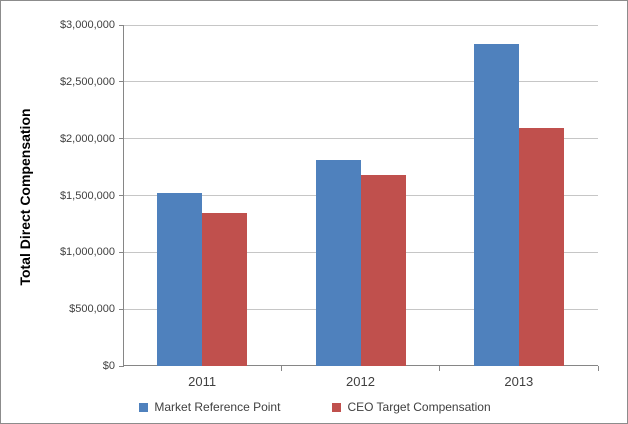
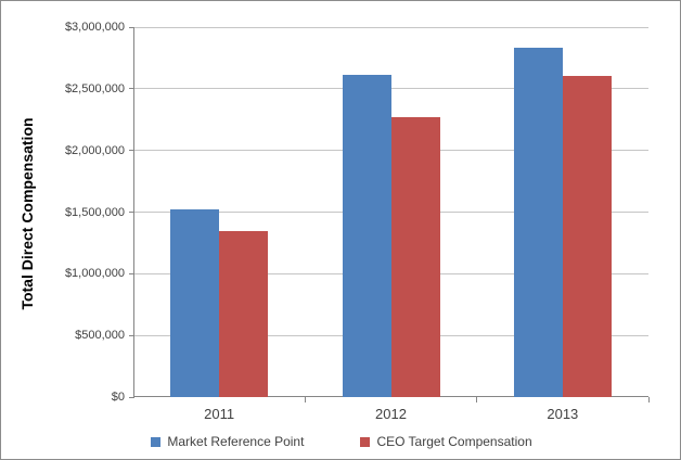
Market Reference Point/2012: $1810000 -> $2610000
CEO Target Compensation/2012: $1680000 -> $2270000
CEO Target Compensation/2013: $2090000 -> $2600000
